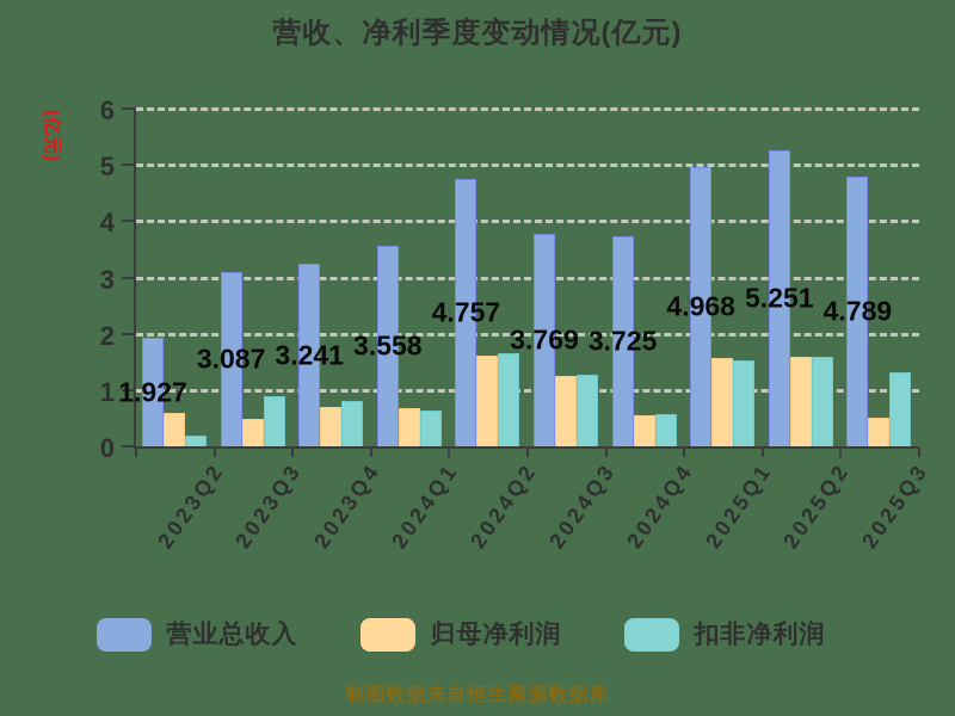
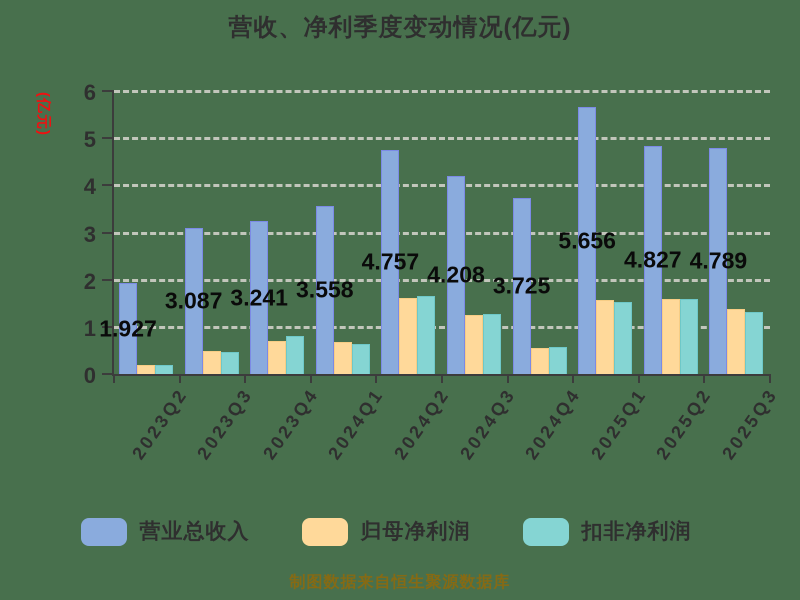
归母净利润/2023Q2: 0.6 -> 0.2
扣非净利润/2023Q3: 0.9 -> 0.5
营业总收入/2024Q3: 3.769 -> 4.208
营业总收入/2025Q1: 4.968 -> 5.656
营业总收入/2025Q2: 5.251 -> 4.827
归母净利润/2025Q3: 0.5 -> 1.4
